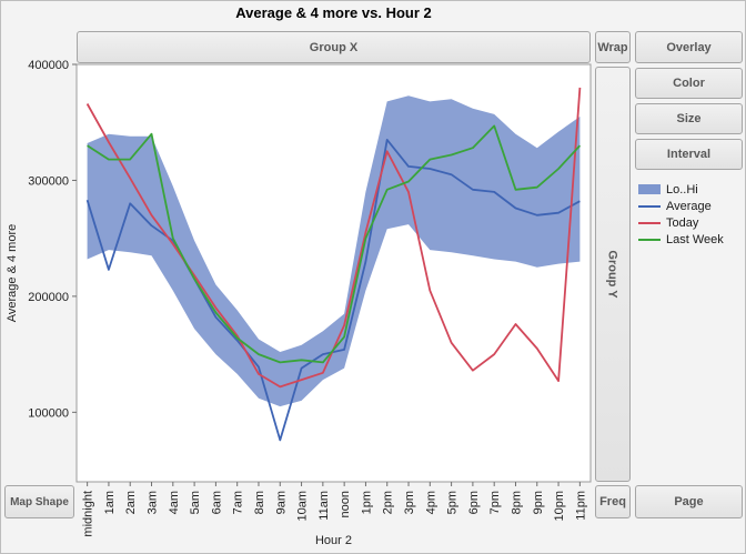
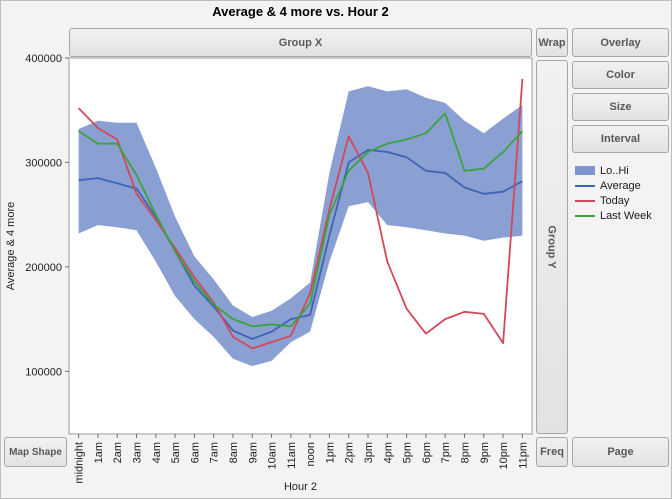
Today/midnight: 366000 -> 352000
Average/1am: 223000 -> 285000
Today/2am: 302000 -> 322000
Average/3am: 261000 -> 275000
Last Week/3am: 340000 -> 288000
Average/9am: 76000 -> 131000
Average/2pm: 335000 -> 300000
Last Week/3pm: 299000 -> 310000
Today/8pm: 176000 -> 157000
